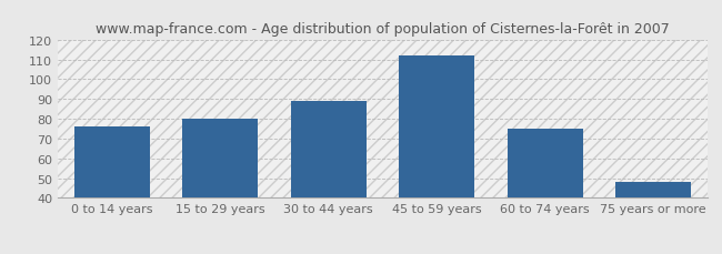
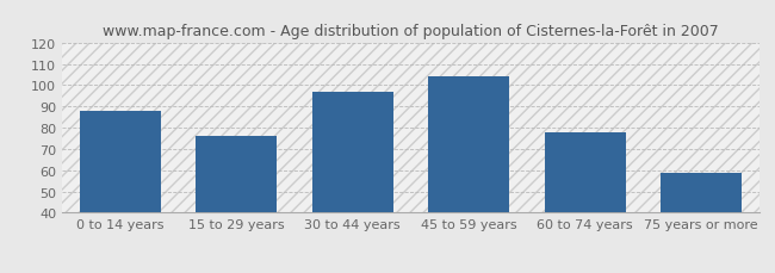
0 to 14 years: 76 -> 88
15 to 29 years: 80 -> 76
30 to 44 years: 89 -> 97
45 to 59 years: 112 -> 104
60 to 74 years: 75 -> 78
75 years or more: 48 -> 59
